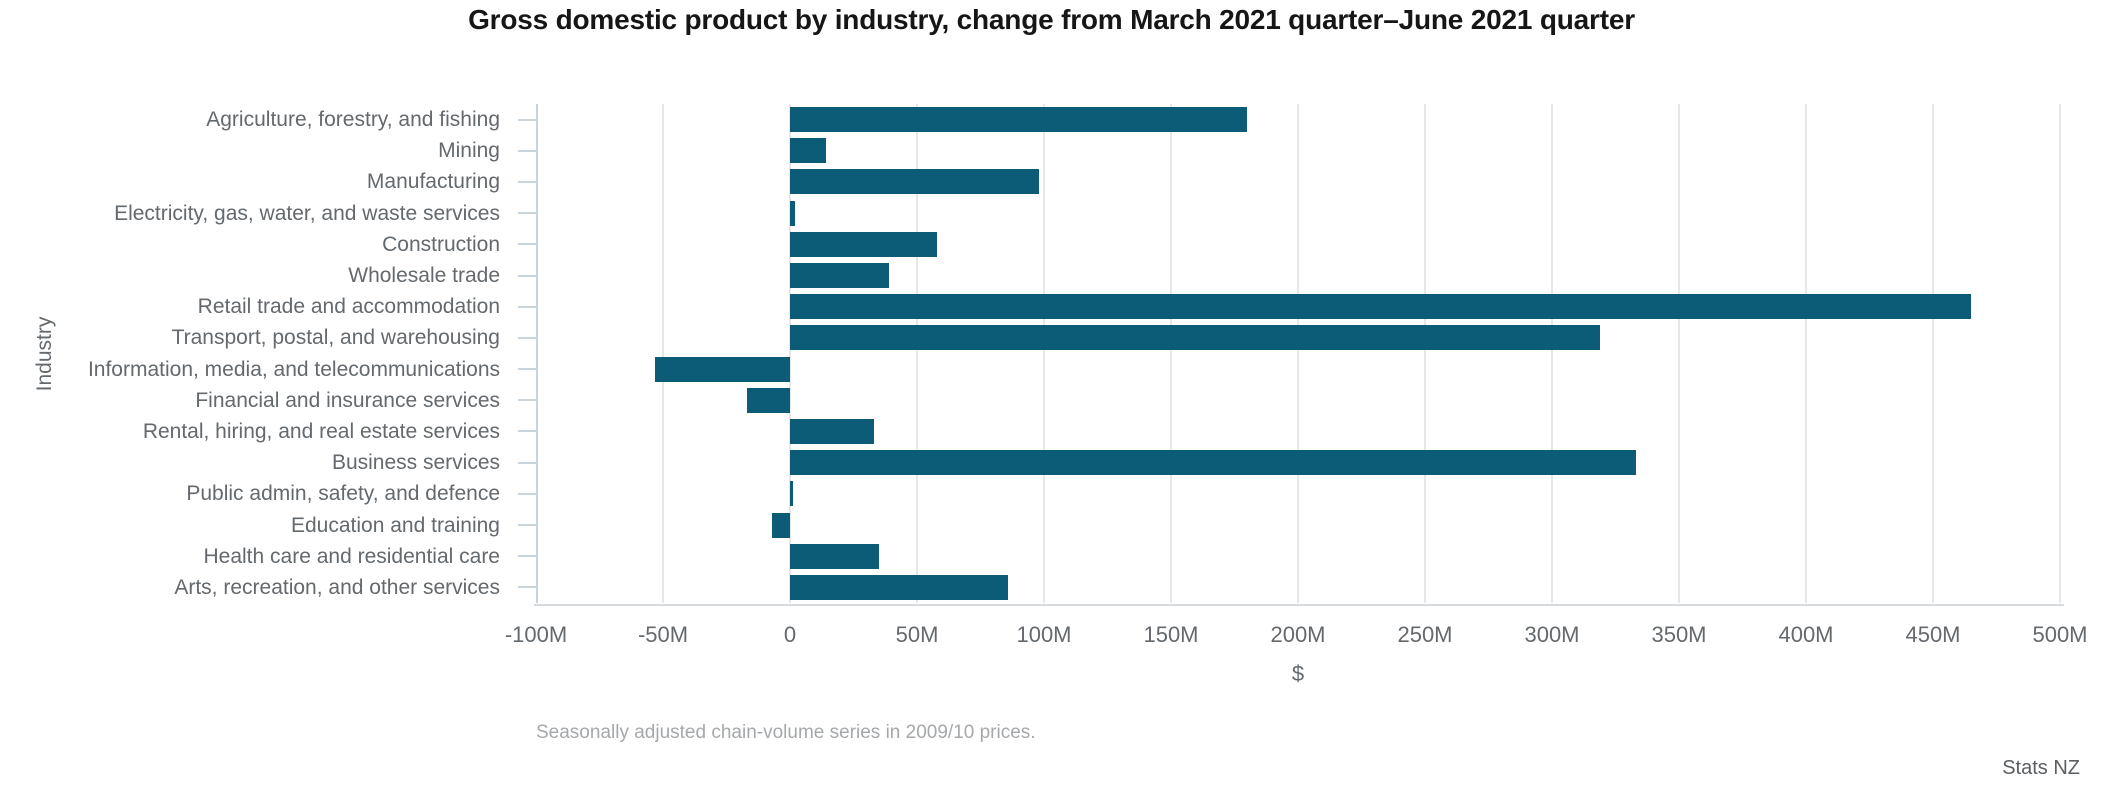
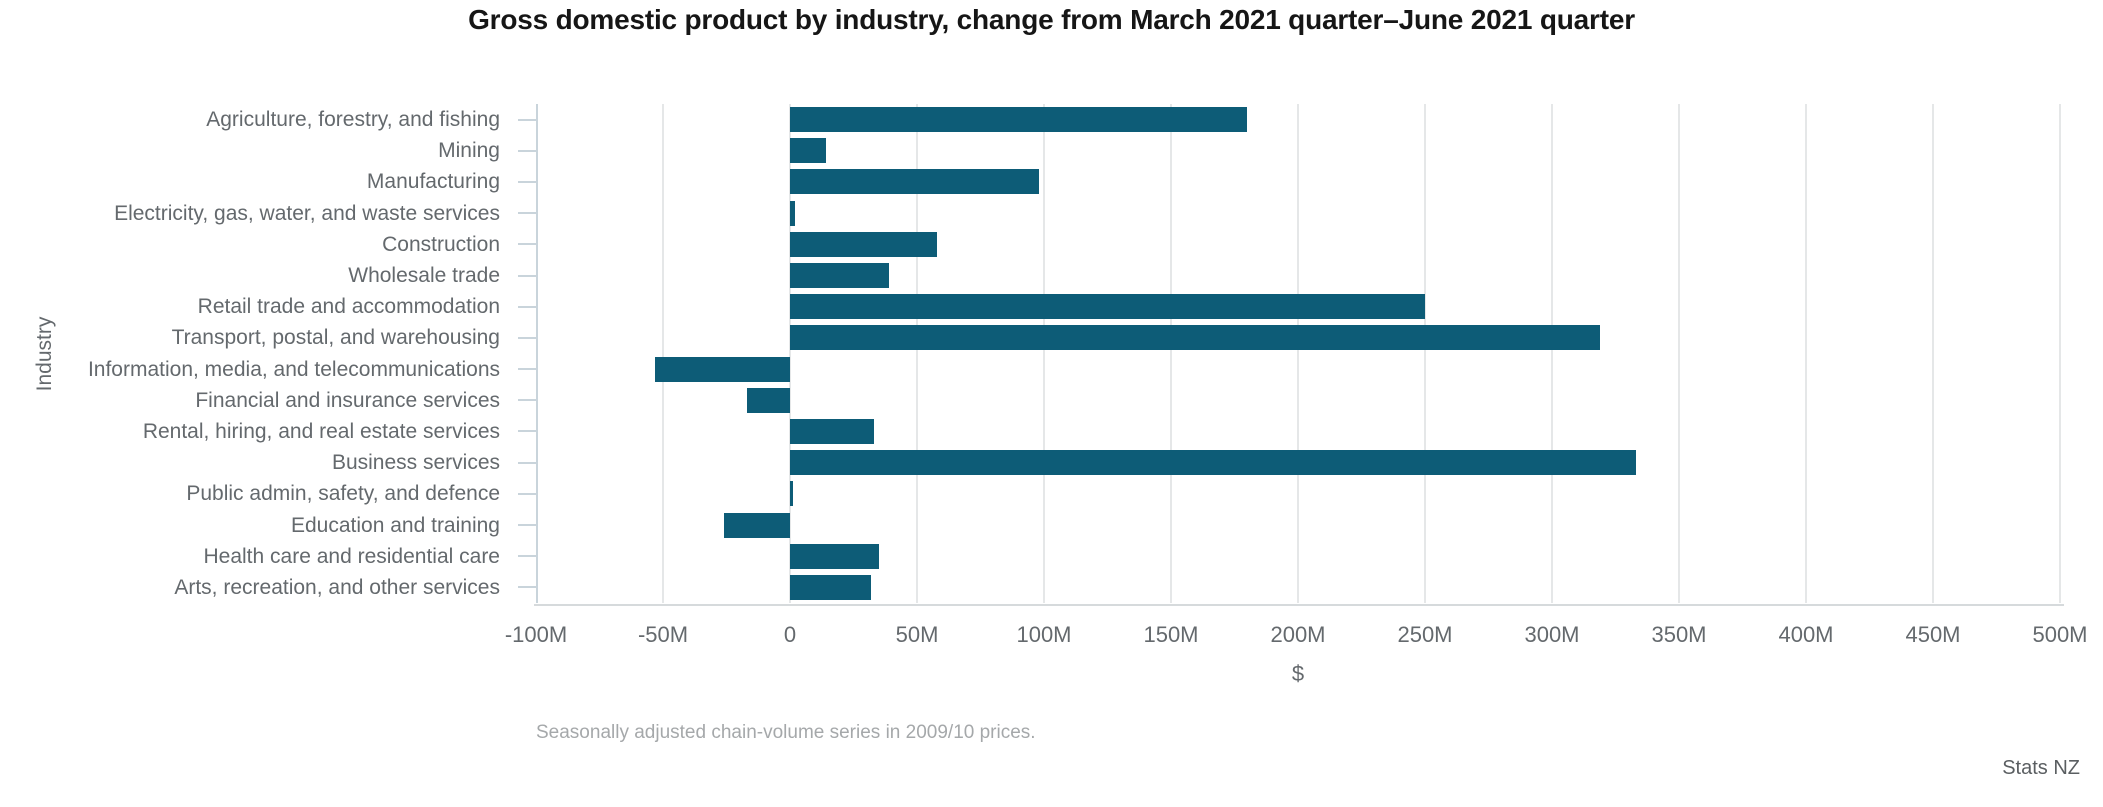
Retail trade and accommodation: 465M -> 250M
Education and training: -7M -> -26M
Arts, recreation, and other services: 86M -> 32M
